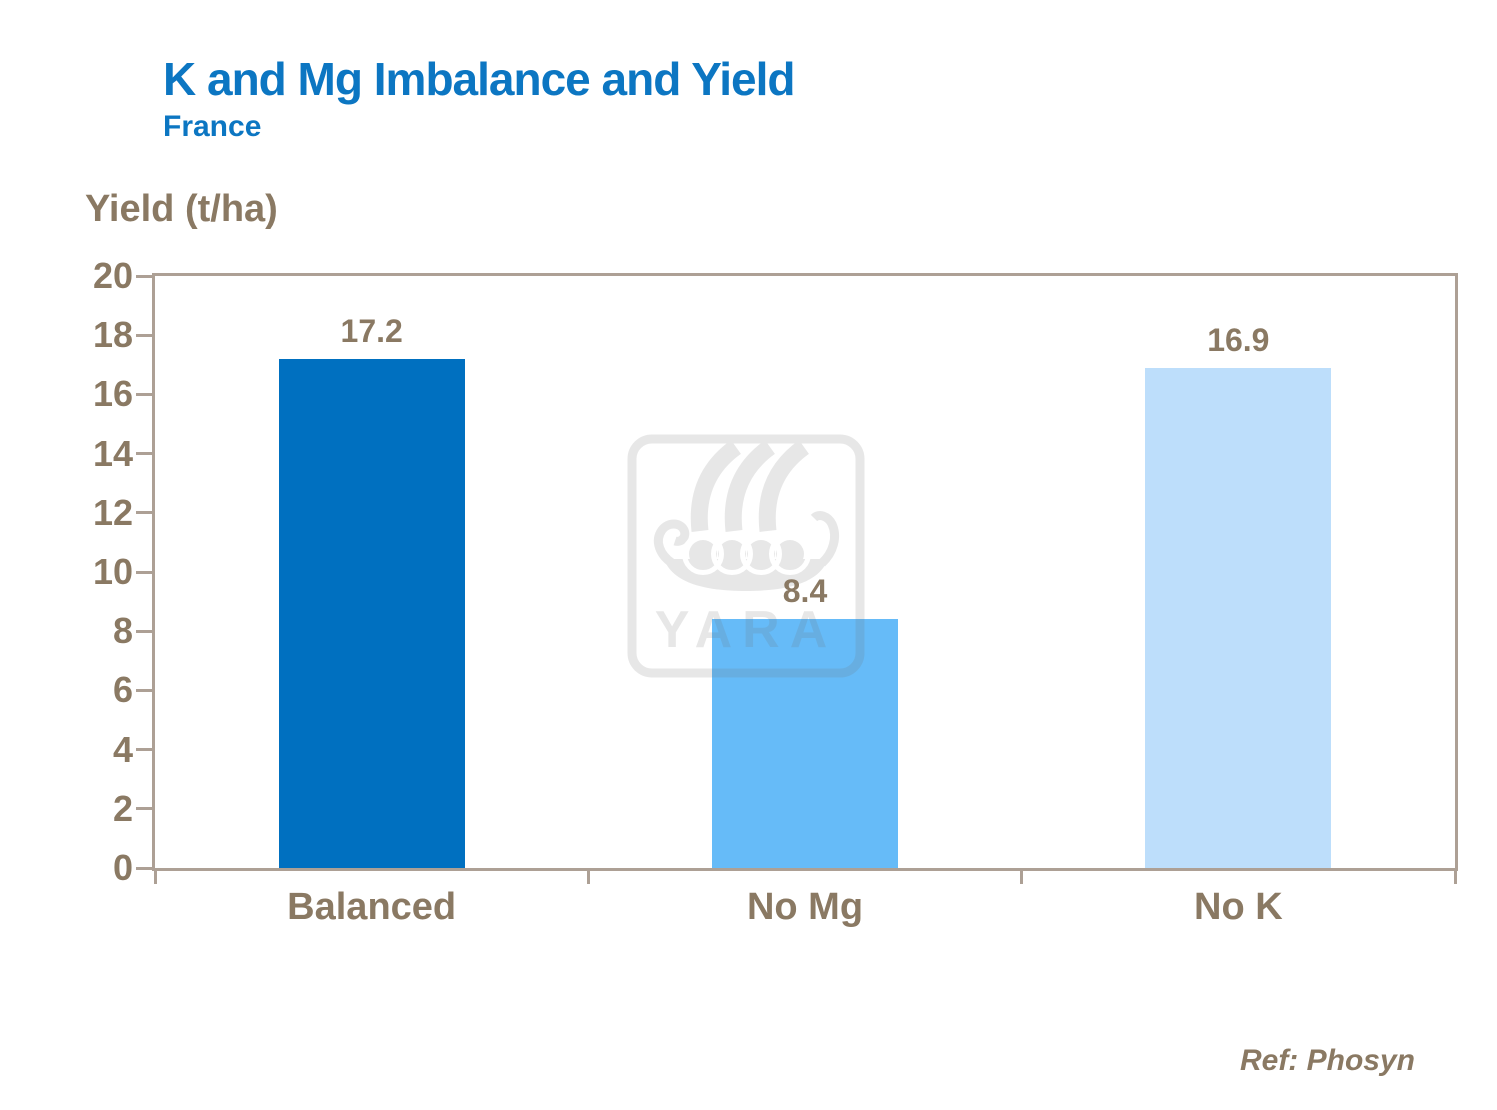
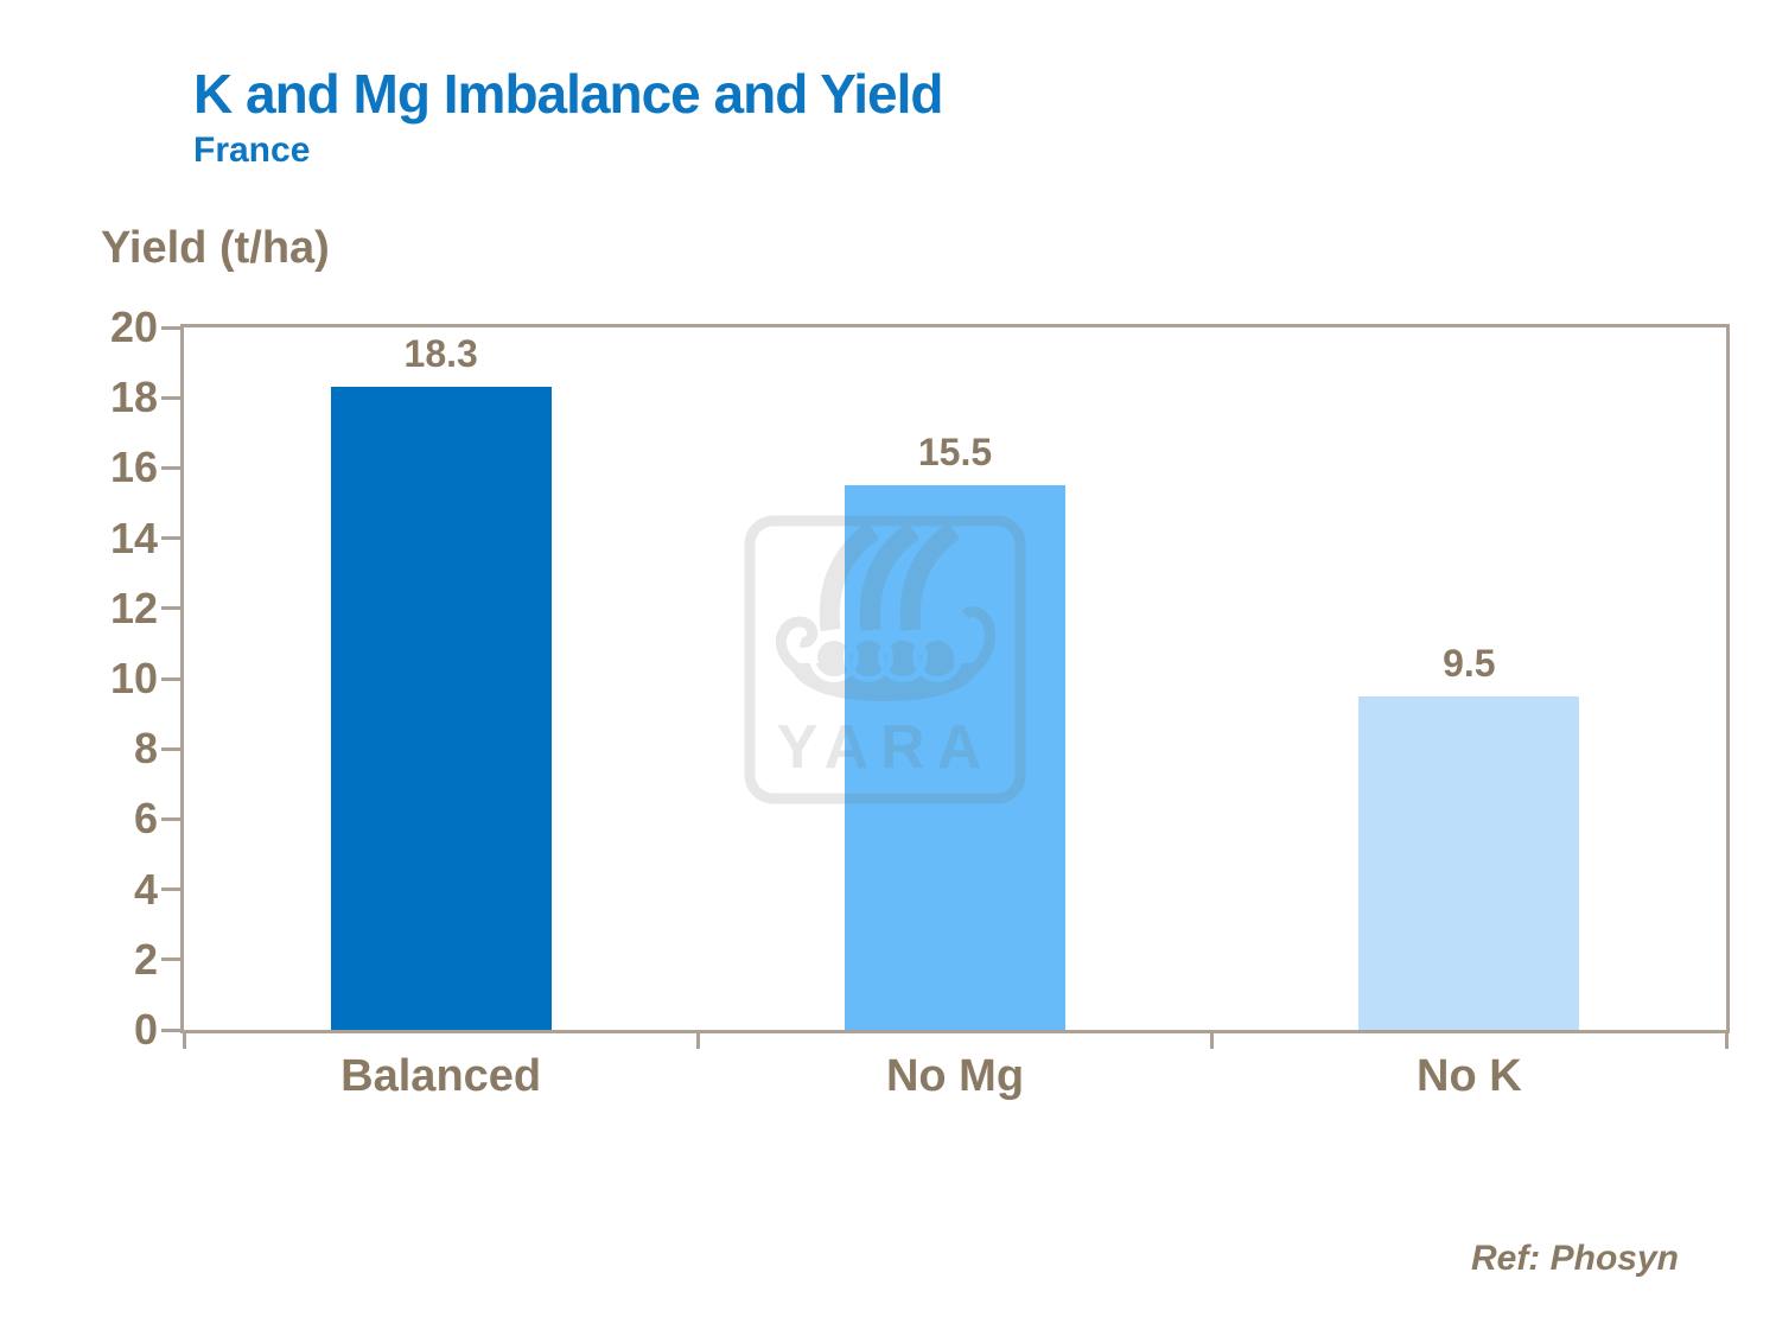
Balanced: 17.2 -> 18.3
No Mg: 8.4 -> 15.5
No K: 16.9 -> 9.5
